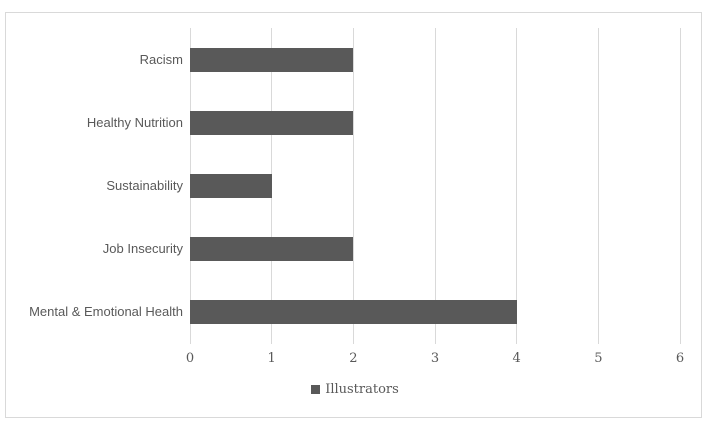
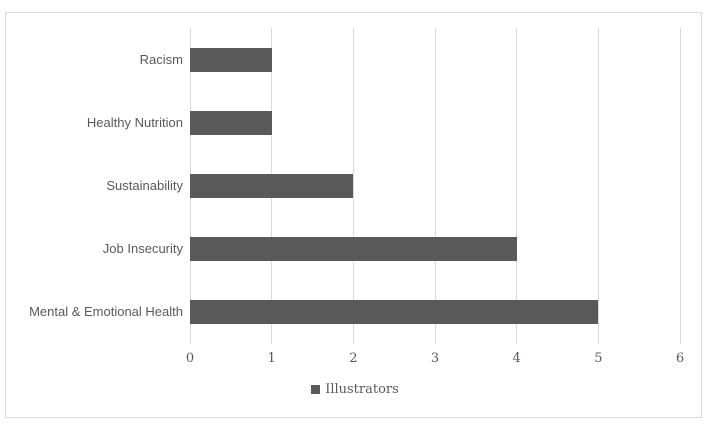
Racism: 2 -> 1
Healthy Nutrition: 2 -> 1
Sustainability: 1 -> 2
Job Insecurity: 2 -> 4
Mental & Emotional Health: 4 -> 5
